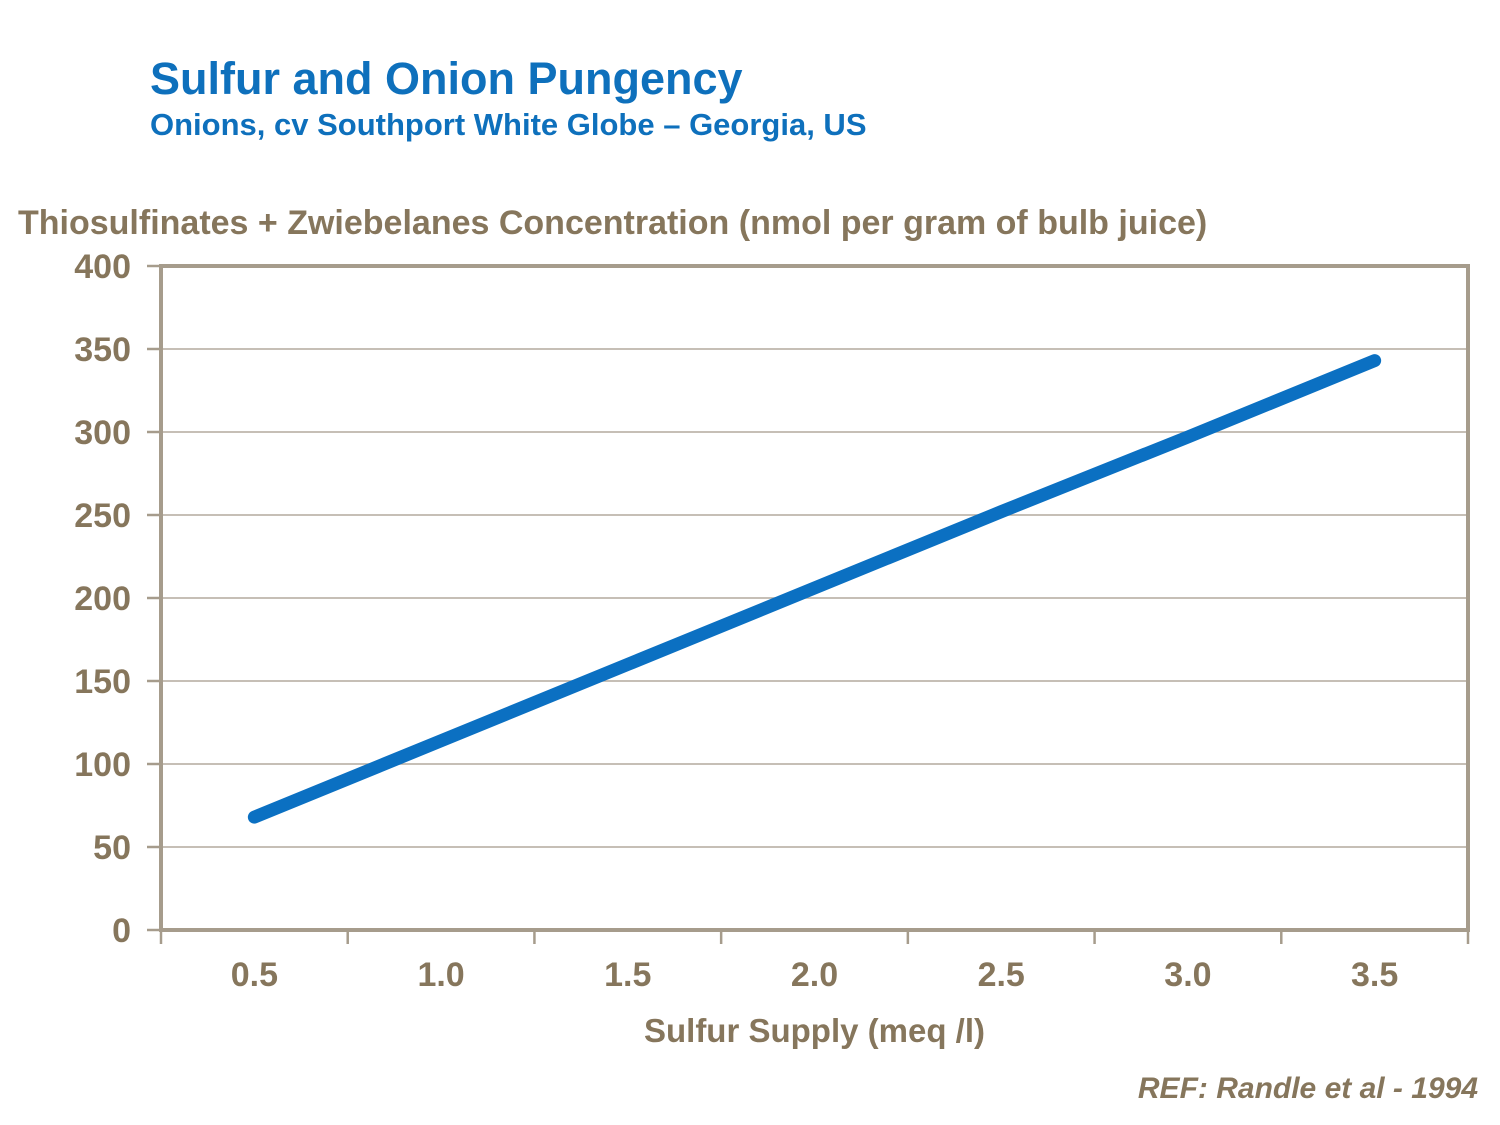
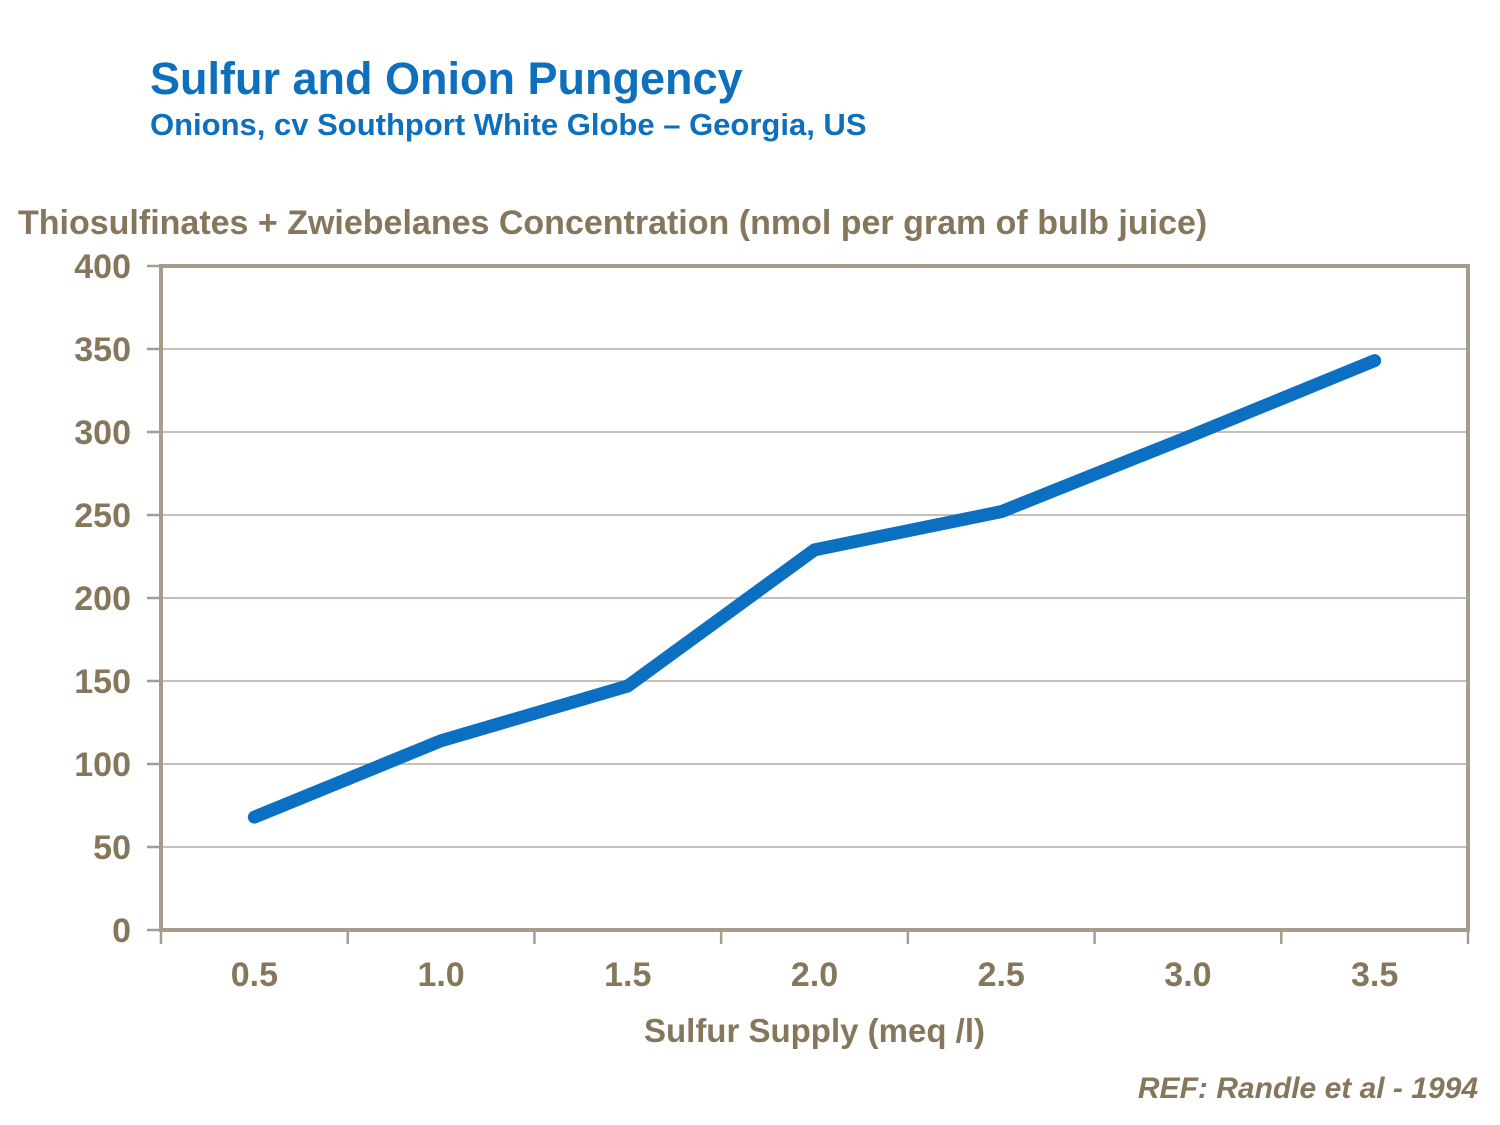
1.5: 160 -> 147
2.0: 206 -> 229
